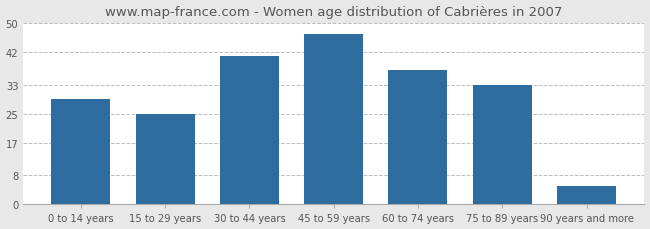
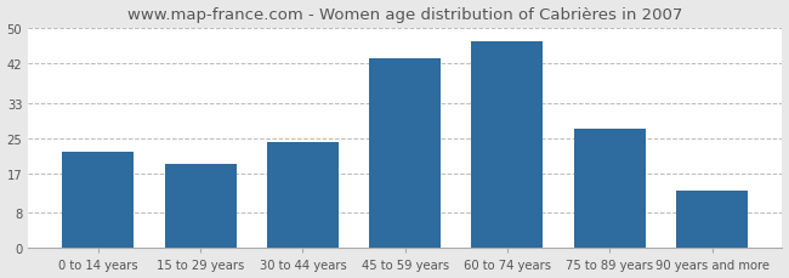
0 to 14 years: 29 -> 22
15 to 29 years: 25 -> 19
30 to 44 years: 41 -> 24
45 to 59 years: 47 -> 43
60 to 74 years: 37 -> 47
75 to 89 years: 33 -> 27
90 years and more: 5 -> 13
